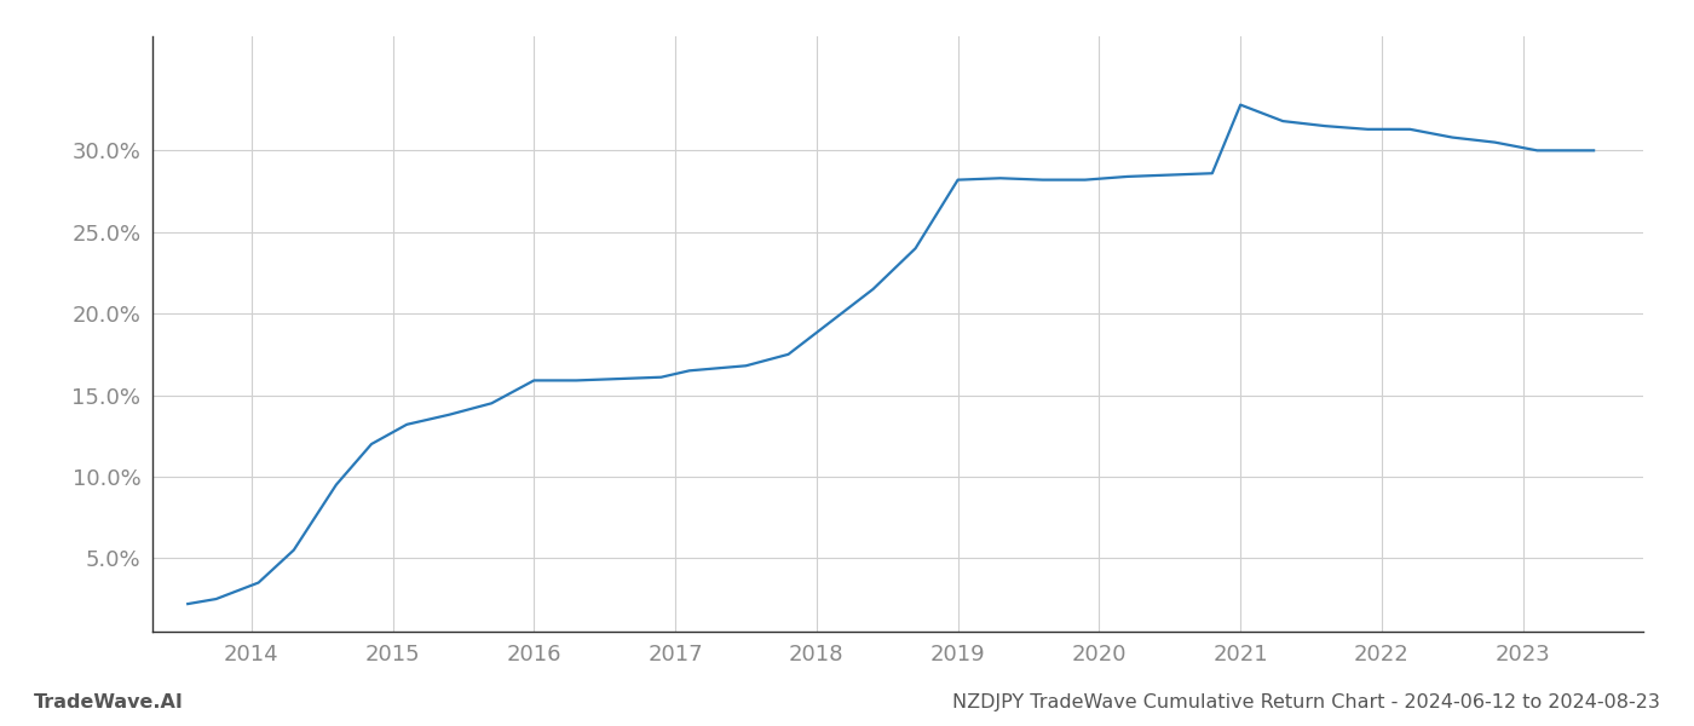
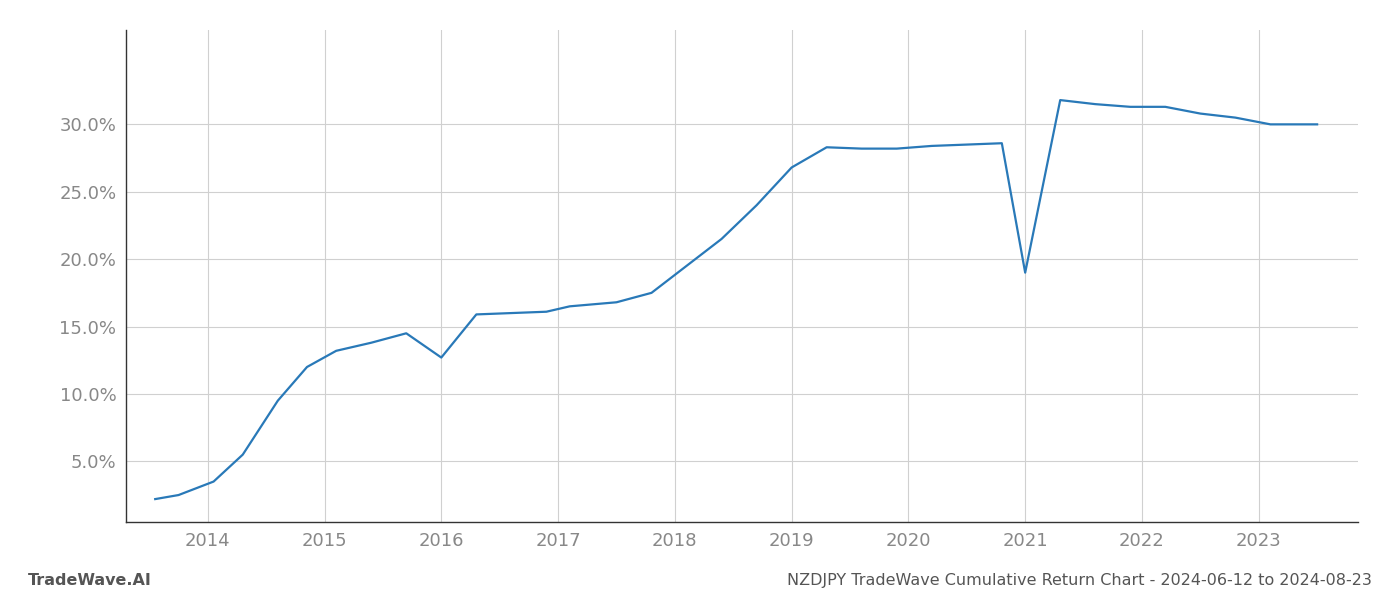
2016: 15.9% -> 12.7%
2019: 28.2% -> 26.8%
2021: 32.8% -> 19.0%
